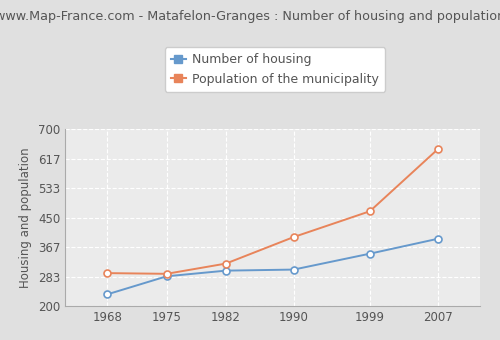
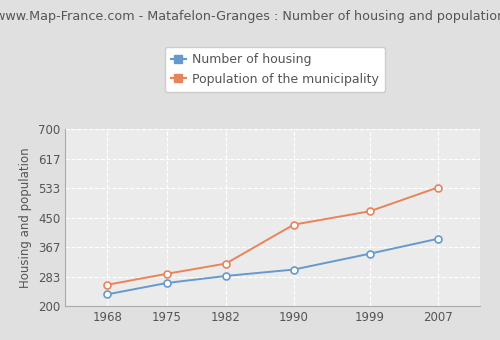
Population of the municipality/1968: 293 -> 260
Number of housing/1975: 284 -> 265
Number of housing/1982: 300 -> 285
Population of the municipality/1990: 395 -> 430
Population of the municipality/2007: 643 -> 535
